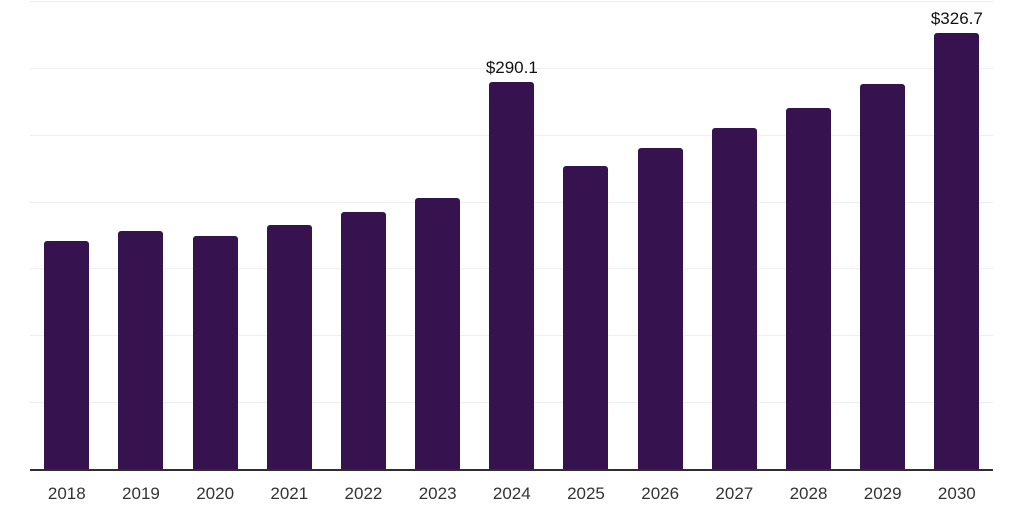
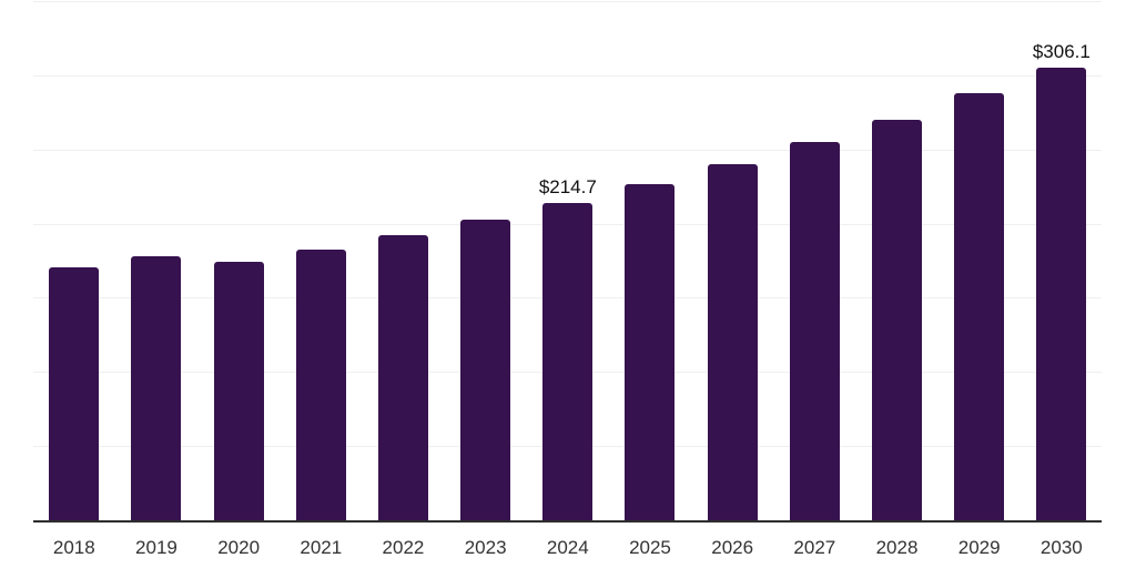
2024: $290.1 -> $214.7
2030: $326.7 -> $306.1
